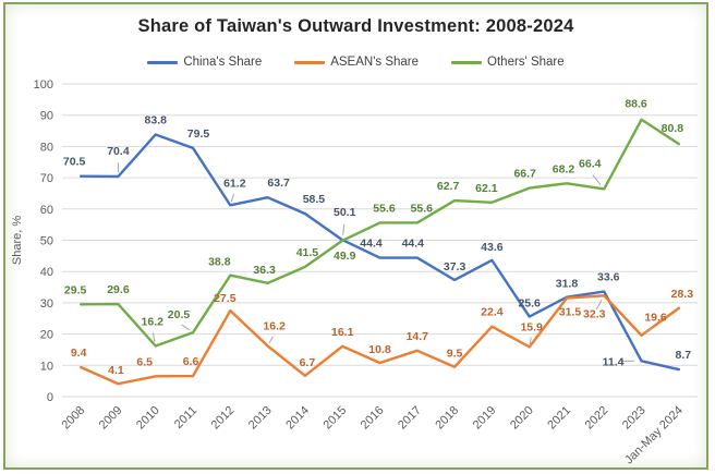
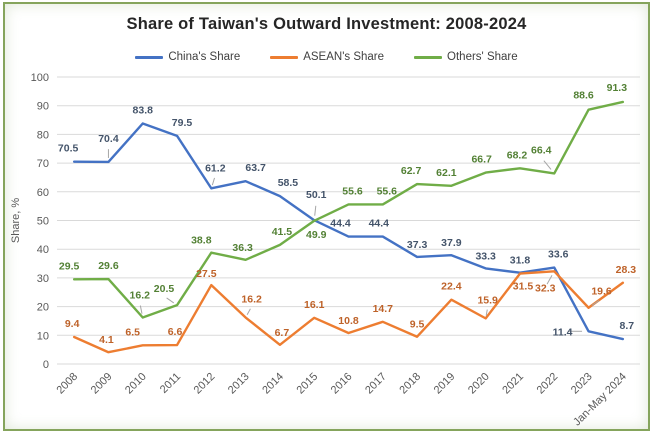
China's Share/2019: 43.6 -> 37.9
China's Share/2020: 25.6 -> 33.3
Others' Share/Jan-May 2024: 80.8 -> 91.3
